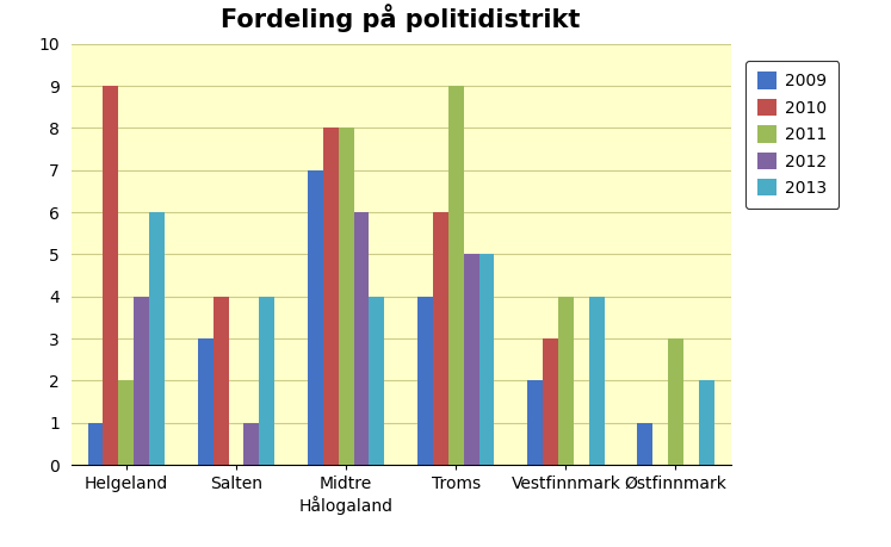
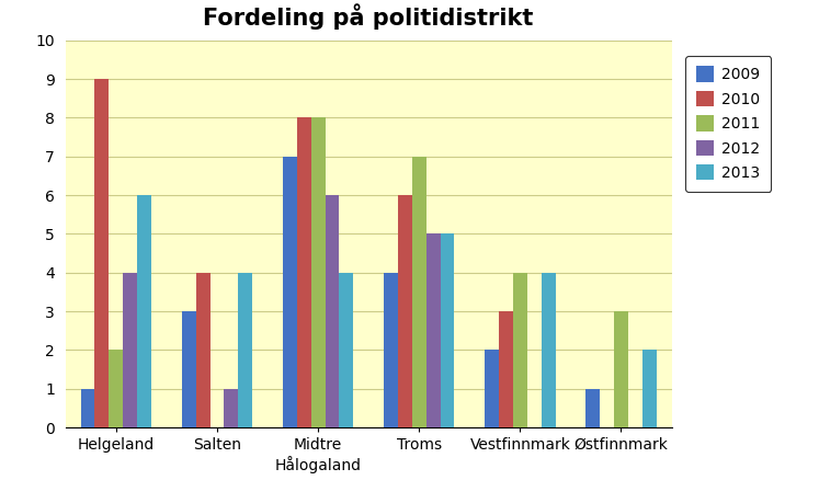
2011/Troms: 9 -> 7
